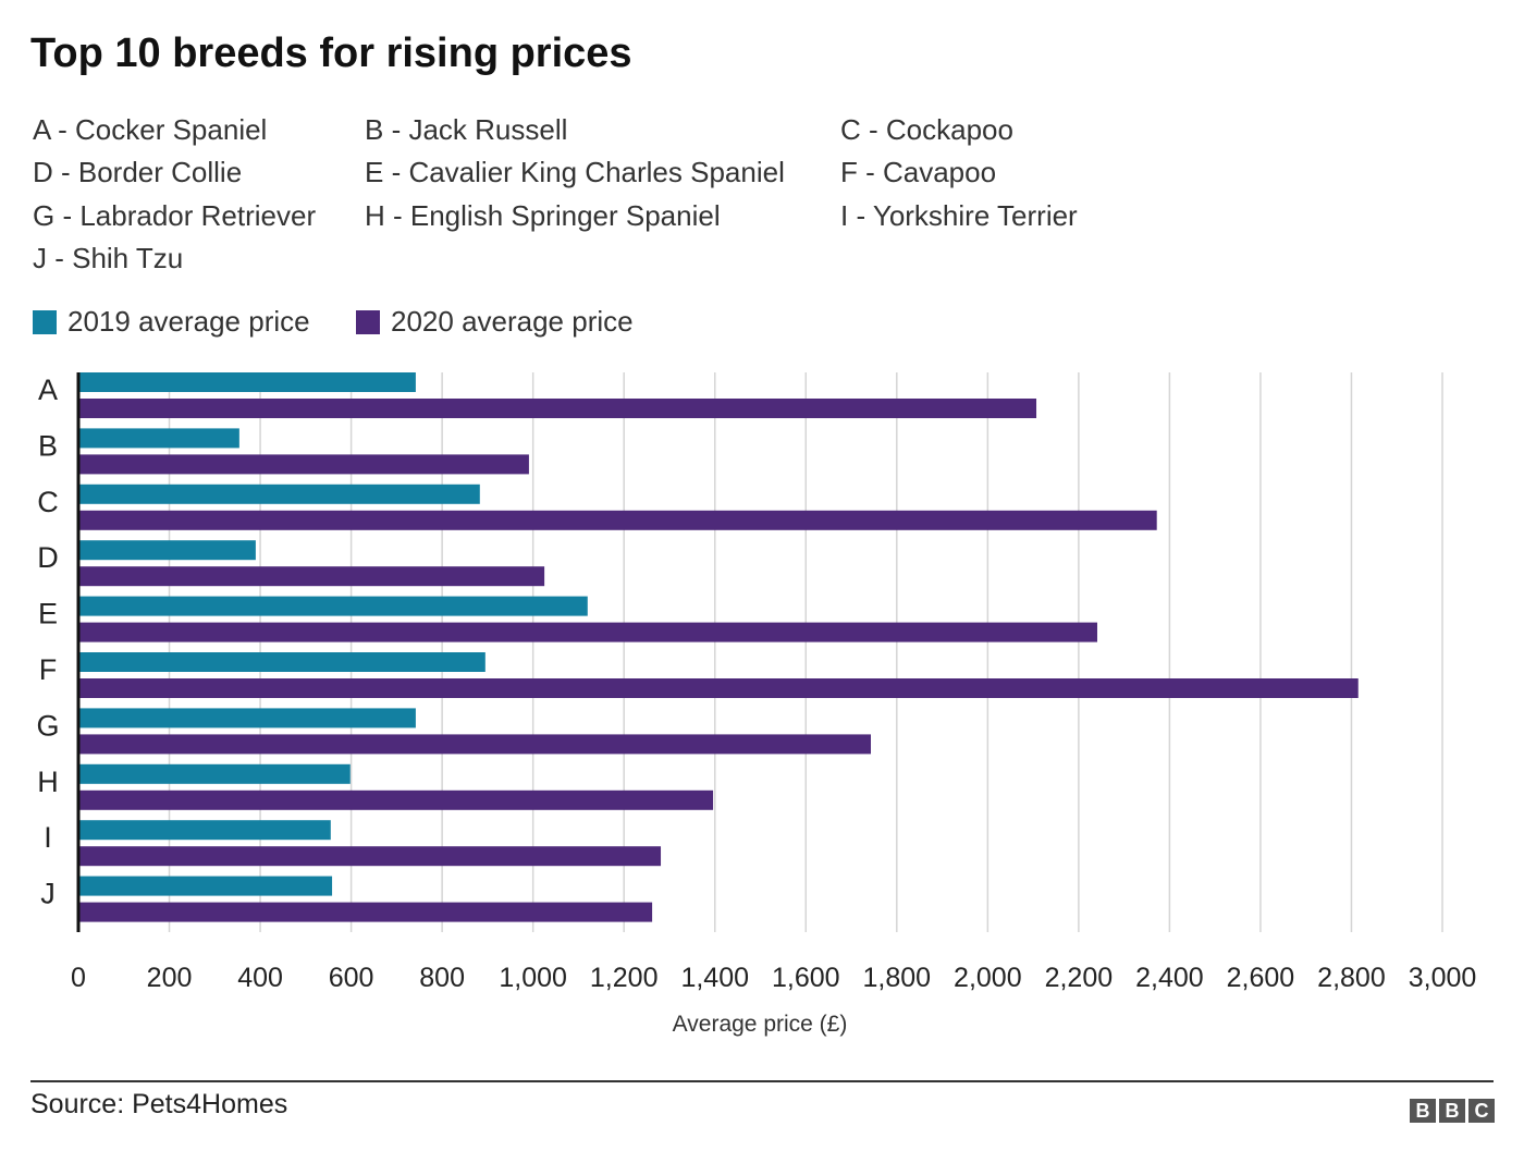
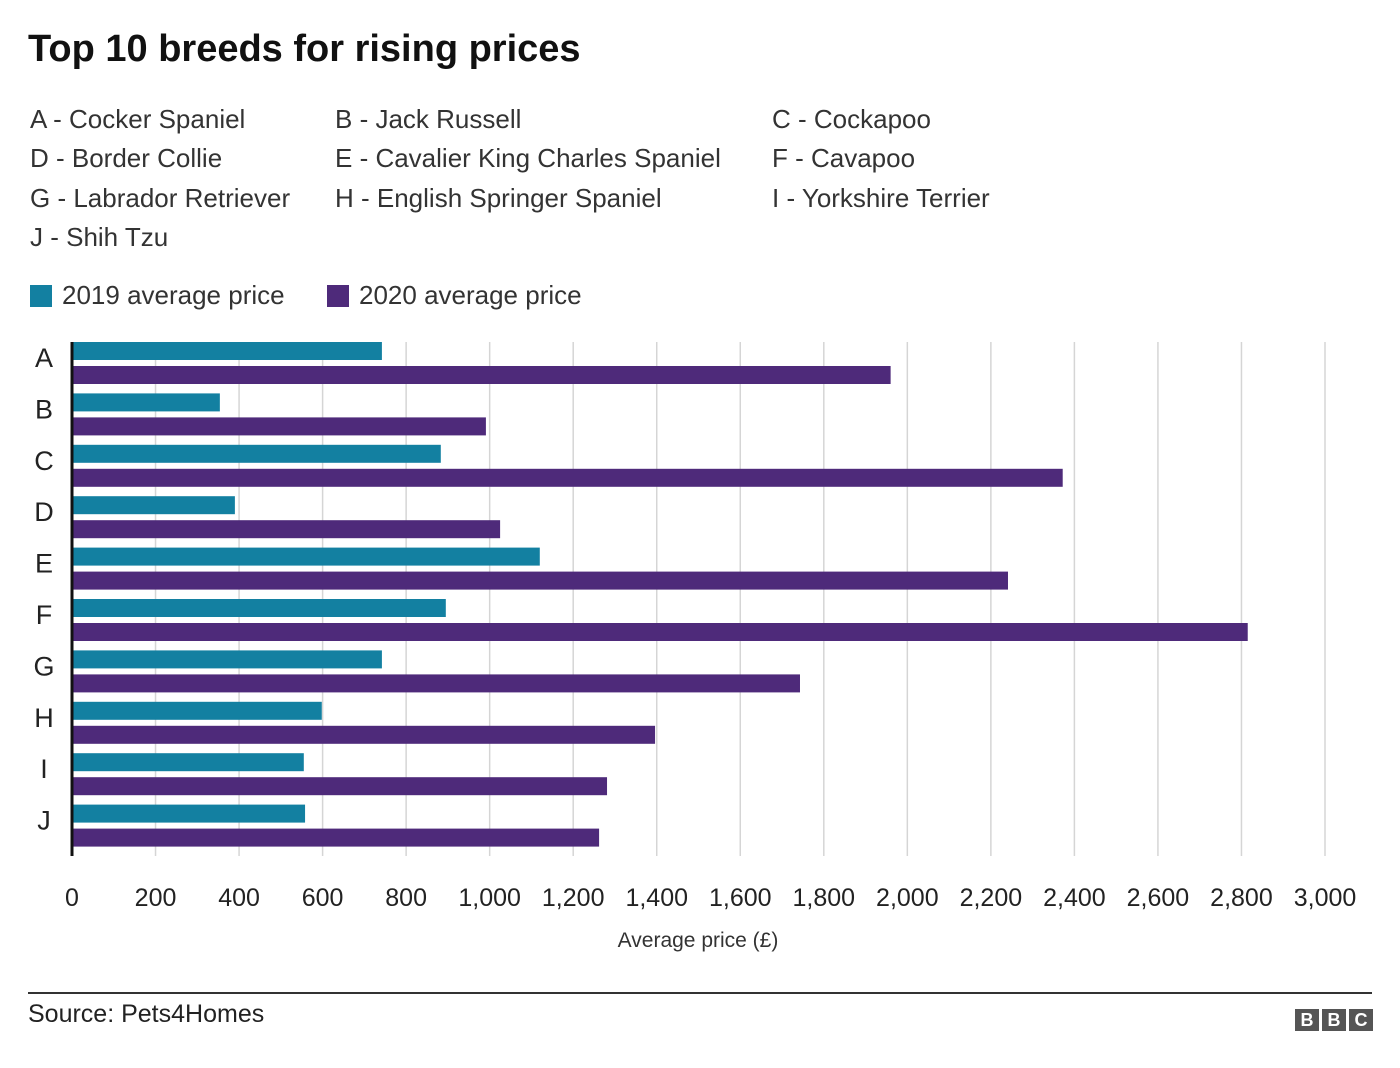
2020 average price/A: 2110 -> 1960
